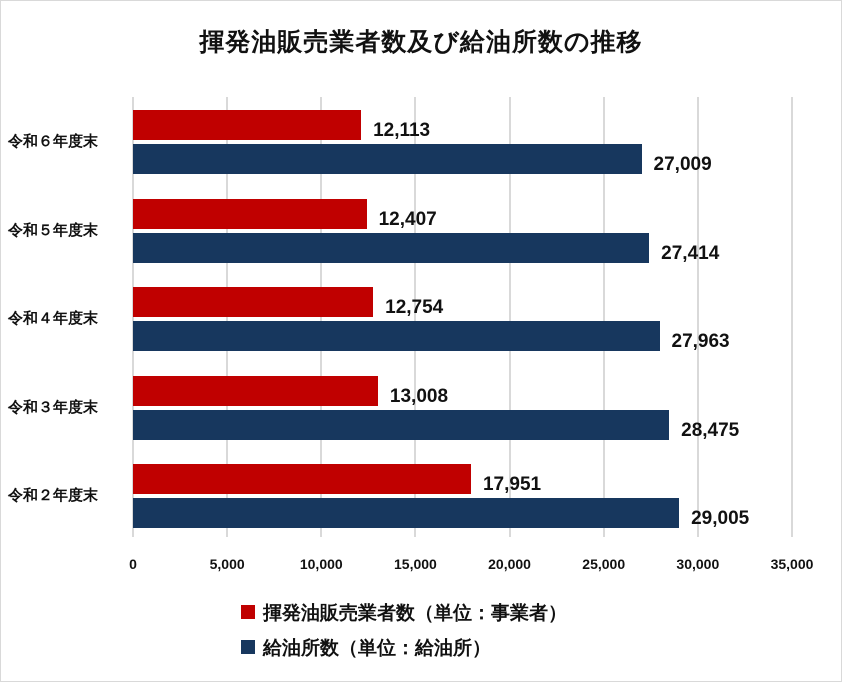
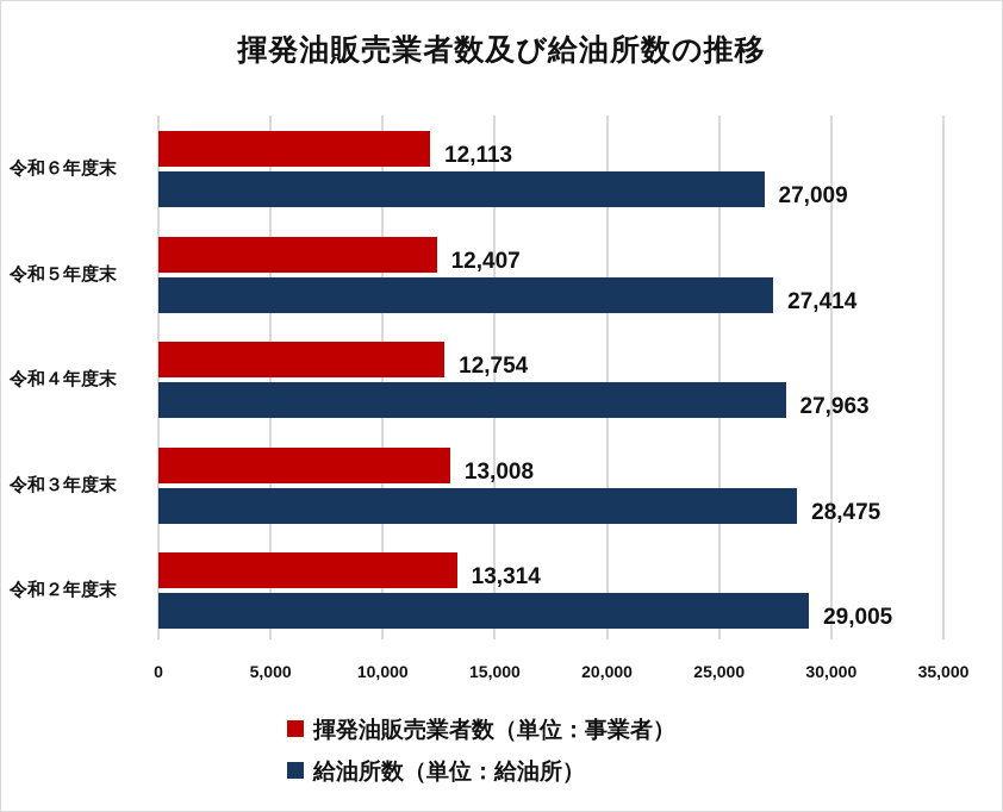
揮発油販売業者数（単位：事業者）/令和２年度末: 17,951 -> 13,314
